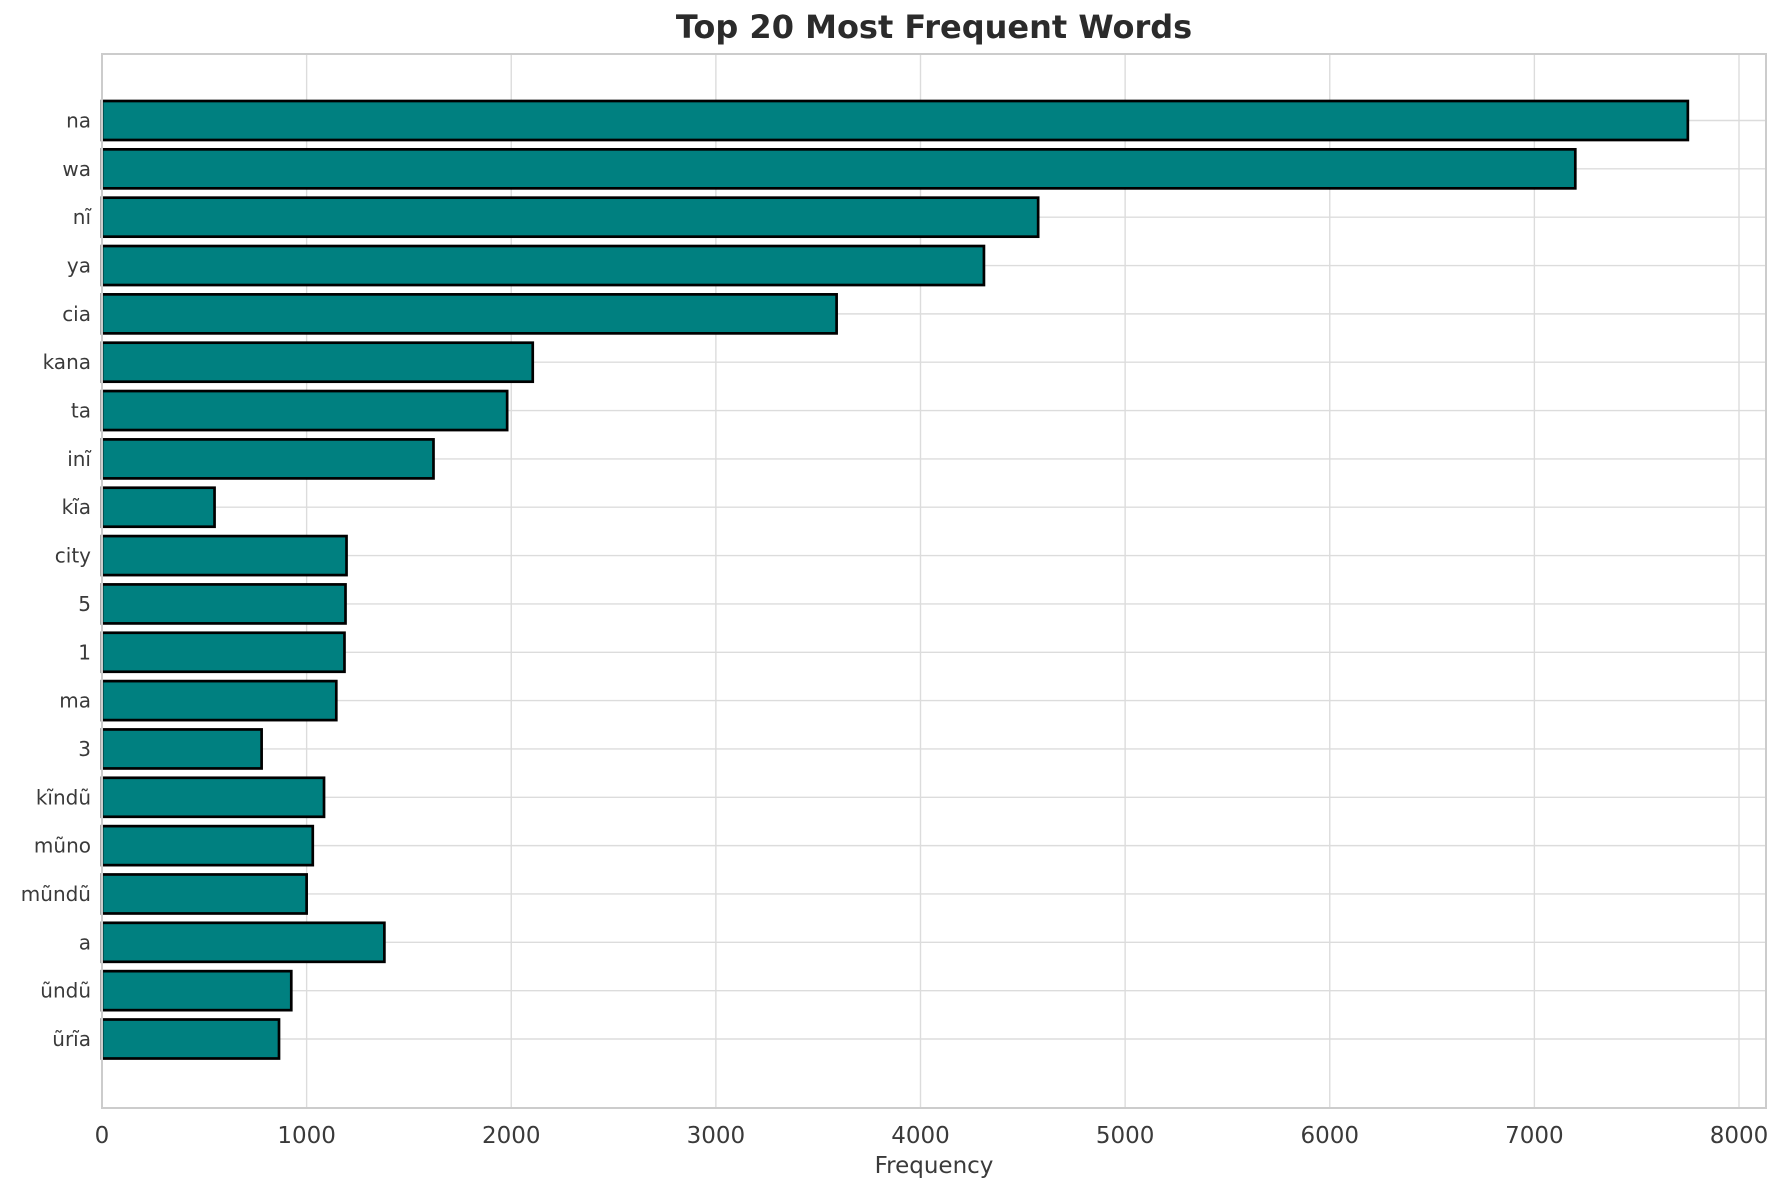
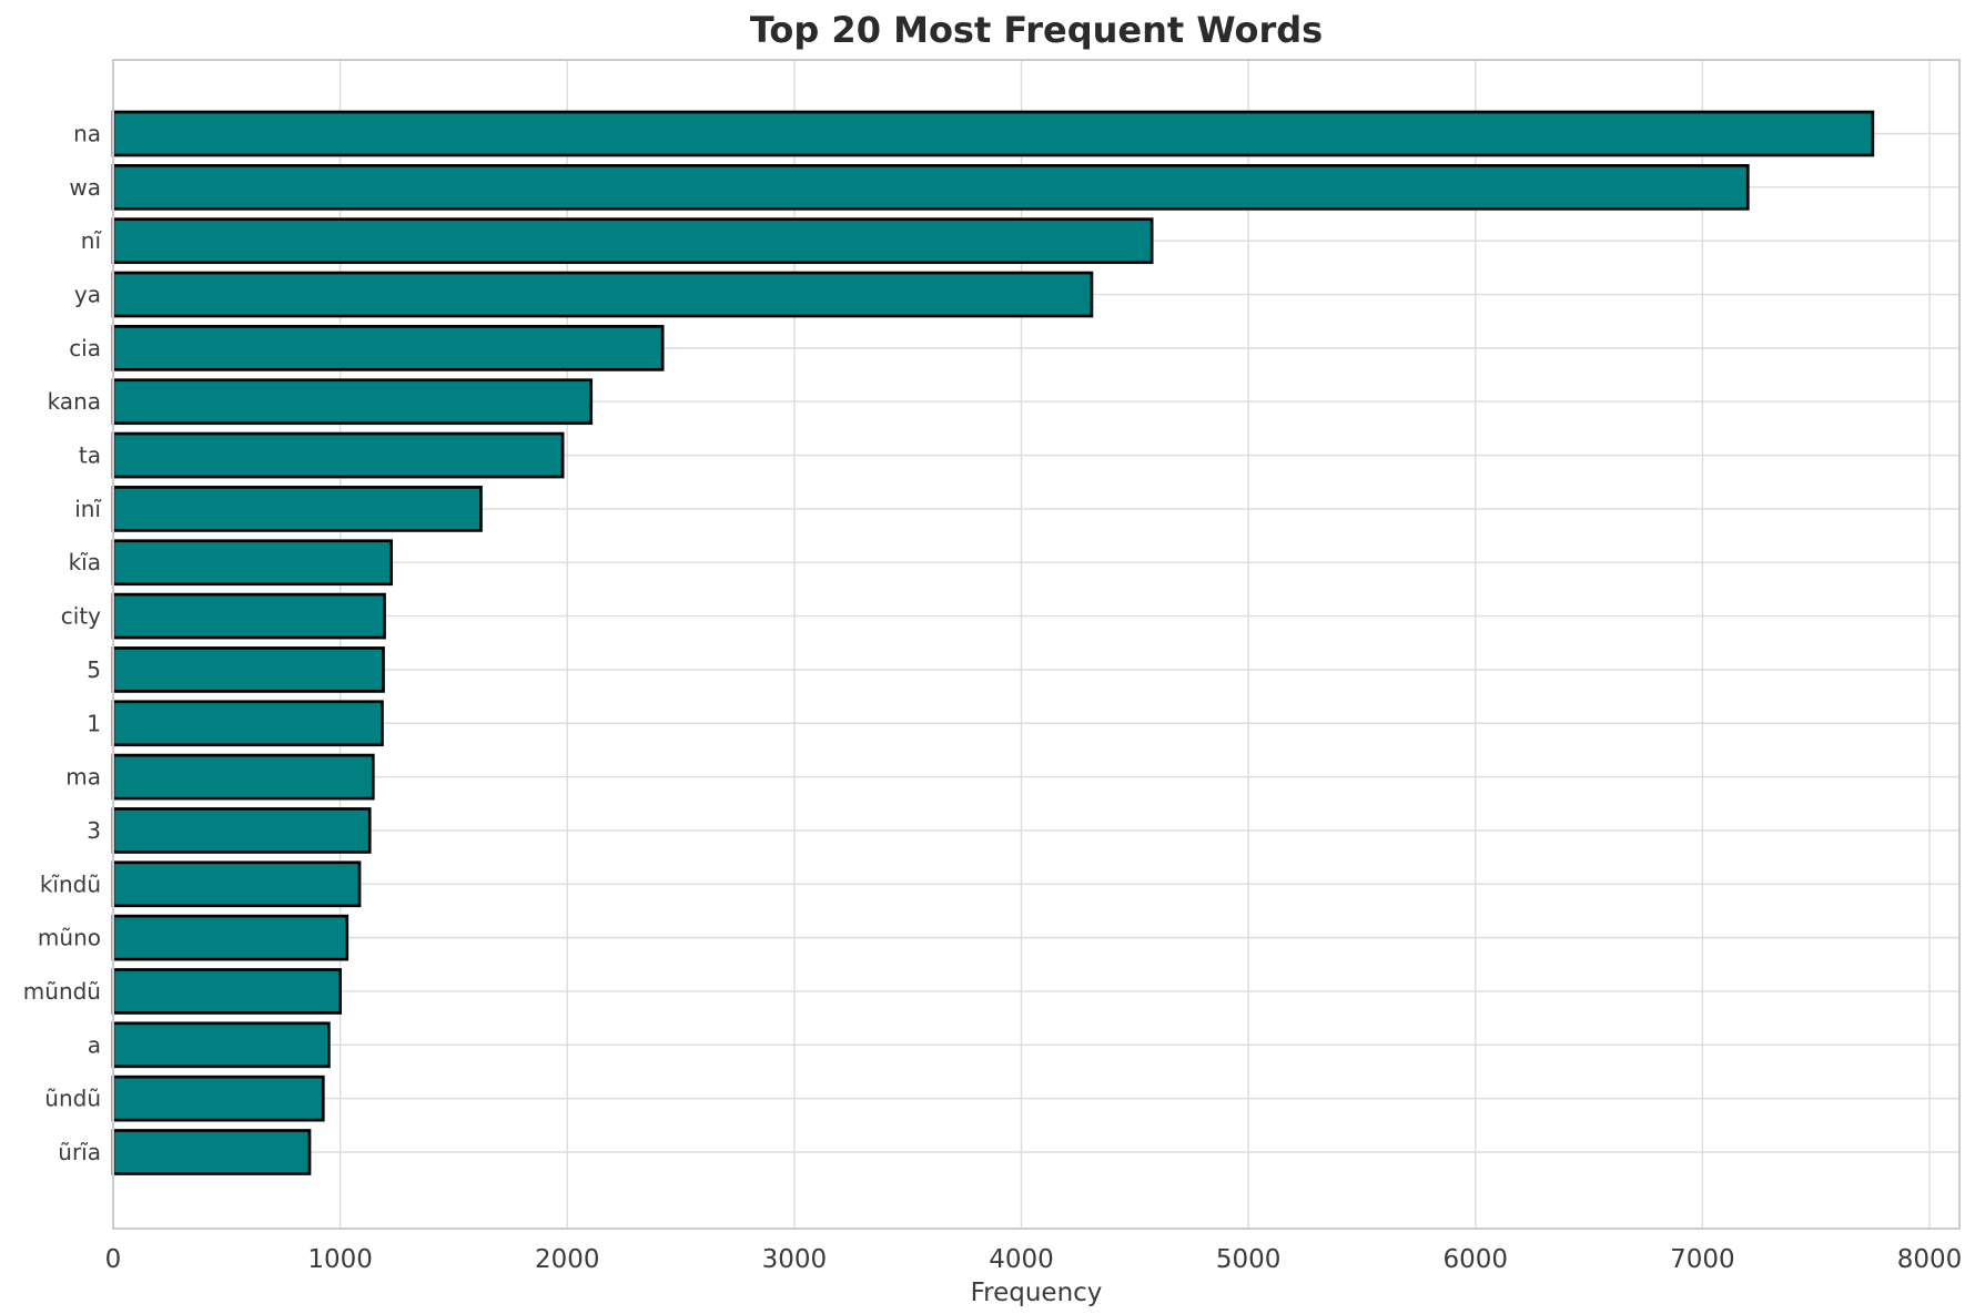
cia: 3590 -> 2420
kĩa: 550 -> 1220
3: 780 -> 1130
a: 1380 -> 950
